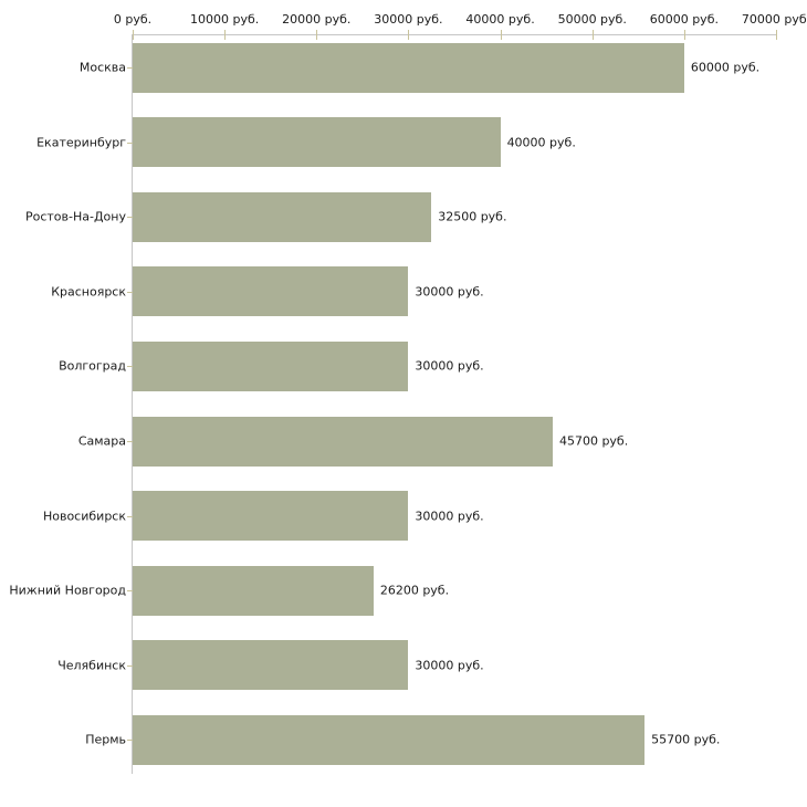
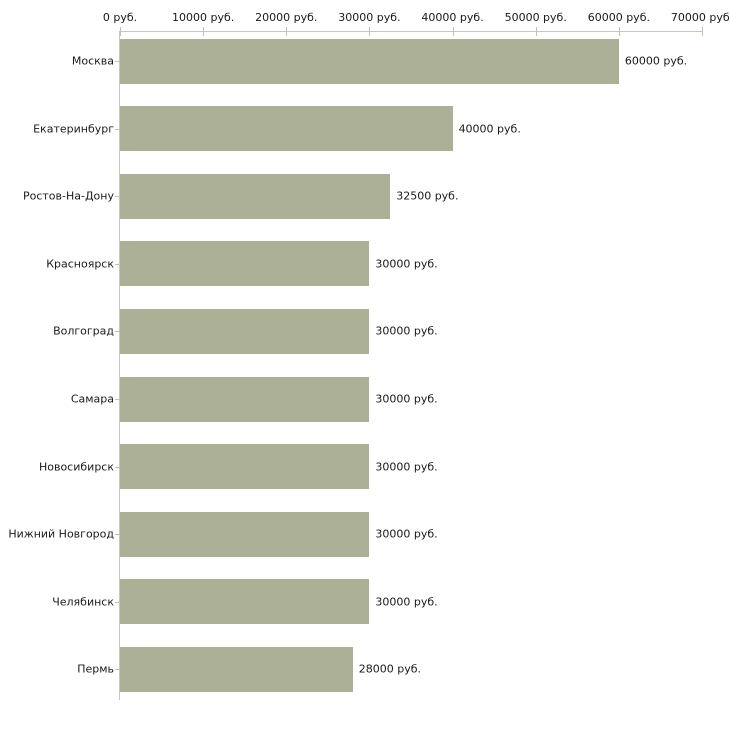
Самара: 45700 -> 30000
Нижний Новгород: 26200 -> 30000
Пермь: 55700 -> 28000
